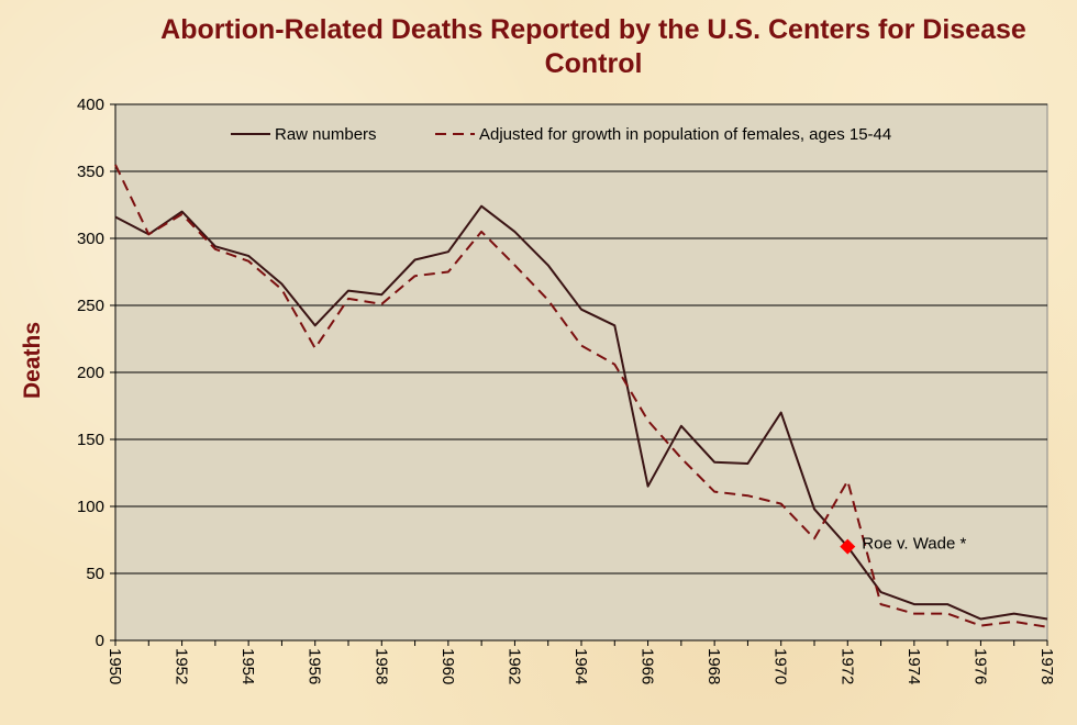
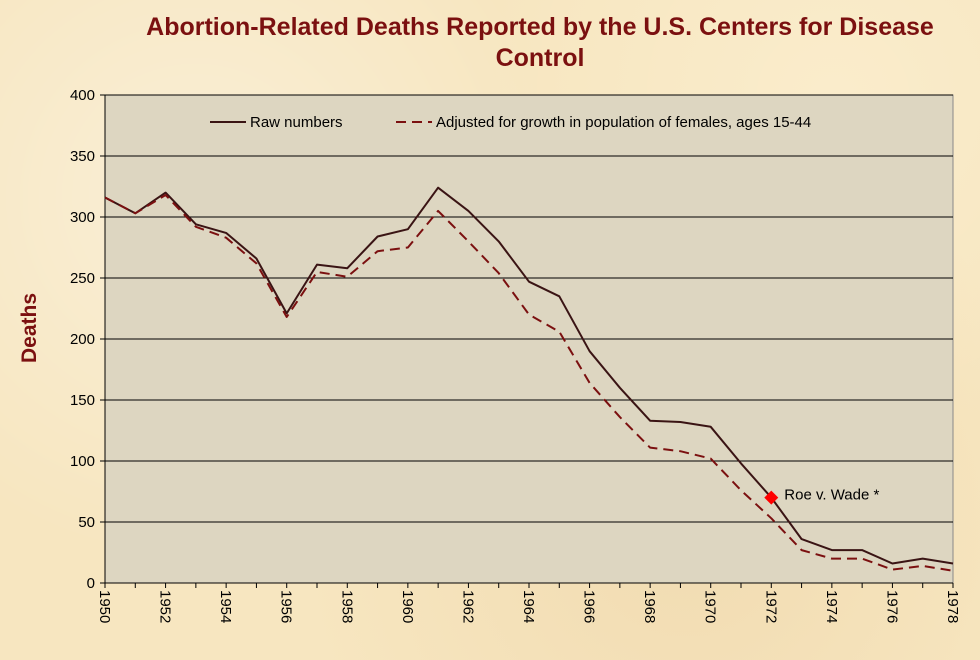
Adjusted for growth in population of females, ages 15-44/1950: 355 -> 316
Raw numbers/1956: 235 -> 221
Raw numbers/1966: 115 -> 190
Raw numbers/1970: 170 -> 128
Adjusted for growth in population of females, ages 15-44/1972: 119 -> 53
